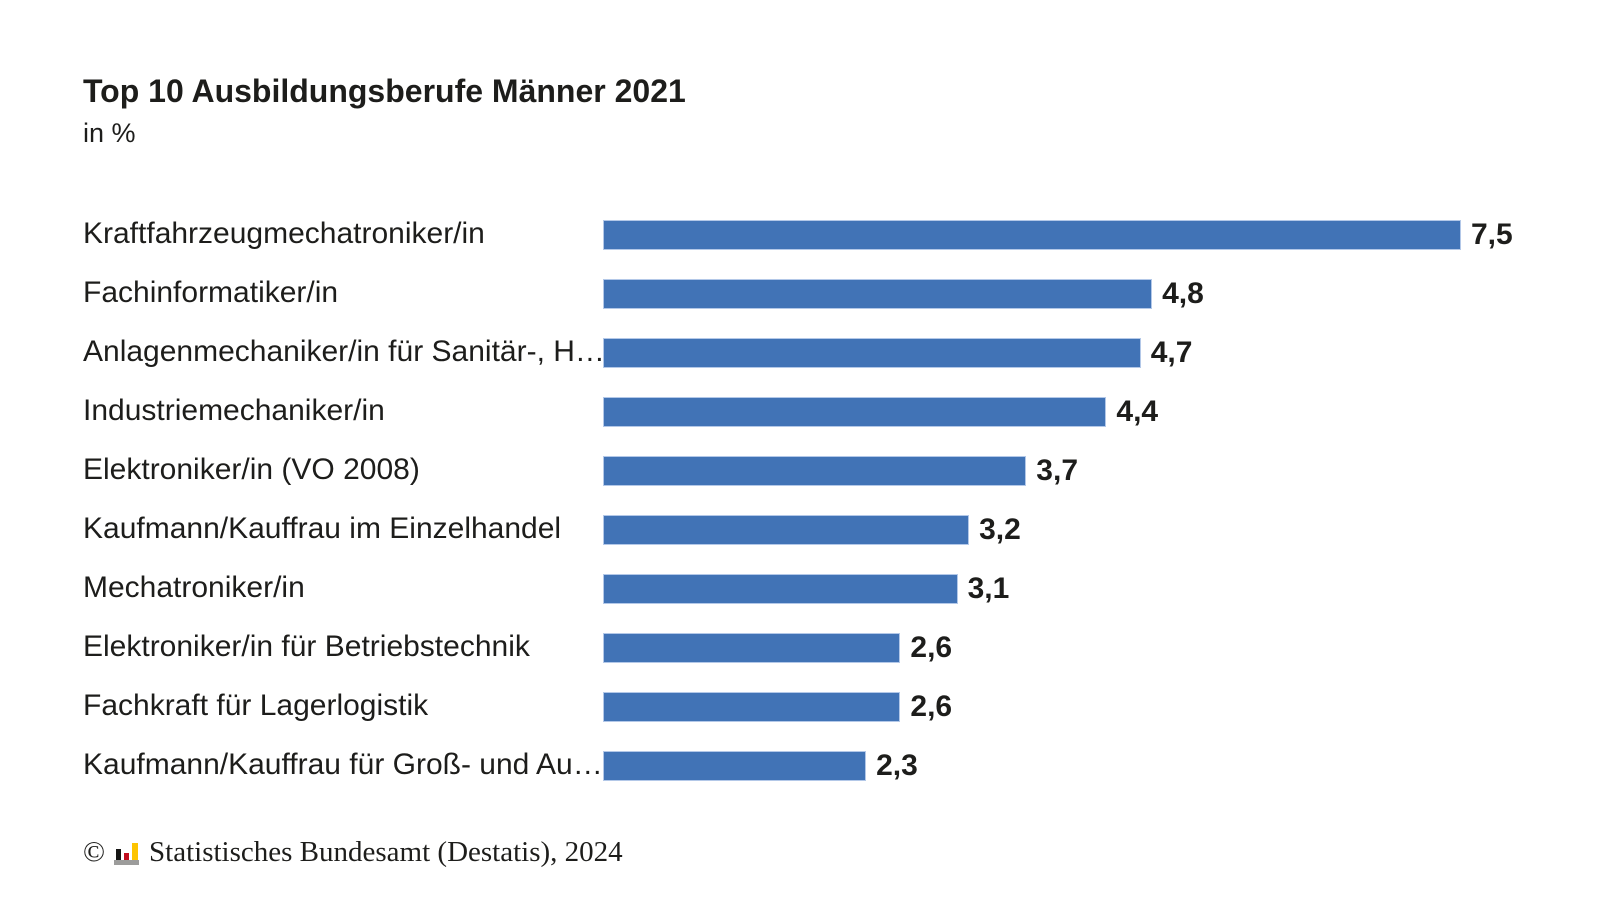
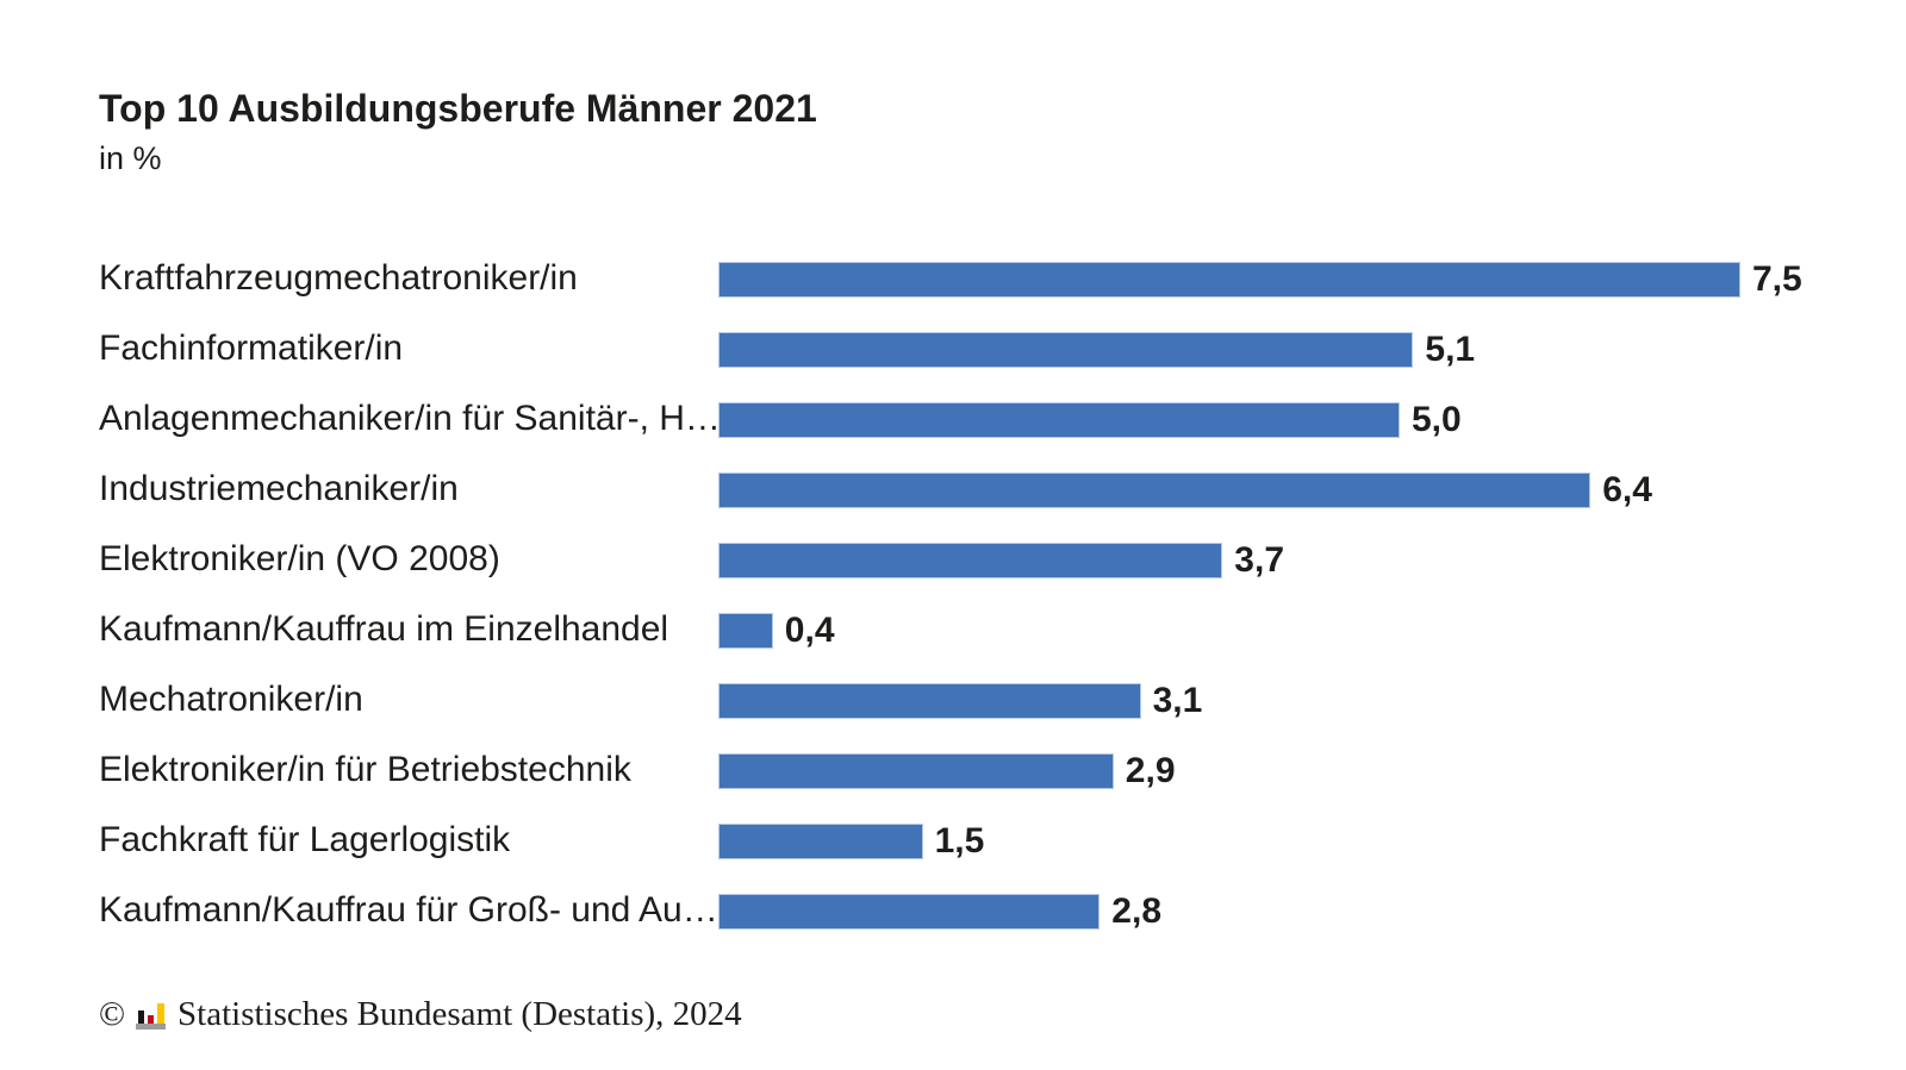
Fachinformatiker/in: 4,8 -> 5,1
Anlagenmechaniker/in für Sanitär-, H…: 4,7 -> 5,0
Industriemechaniker/in: 4,4 -> 6,4
Kaufmann/Kauffrau im Einzelhandel: 3,2 -> 0,4
Elektroniker/in für Betriebstechnik: 2,6 -> 2,9
Fachkraft für Lagerlogistik: 2,6 -> 1,5
Kaufmann/Kauffrau für Groß- und Au…: 2,3 -> 2,8
